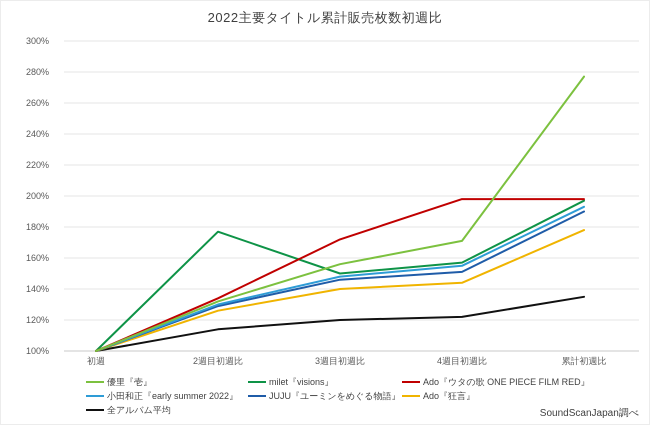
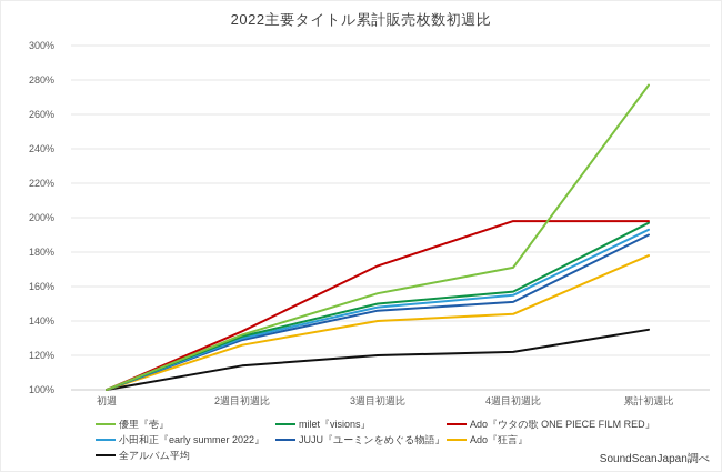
milet『visions』/2週目初週比: 177% -> 131%
